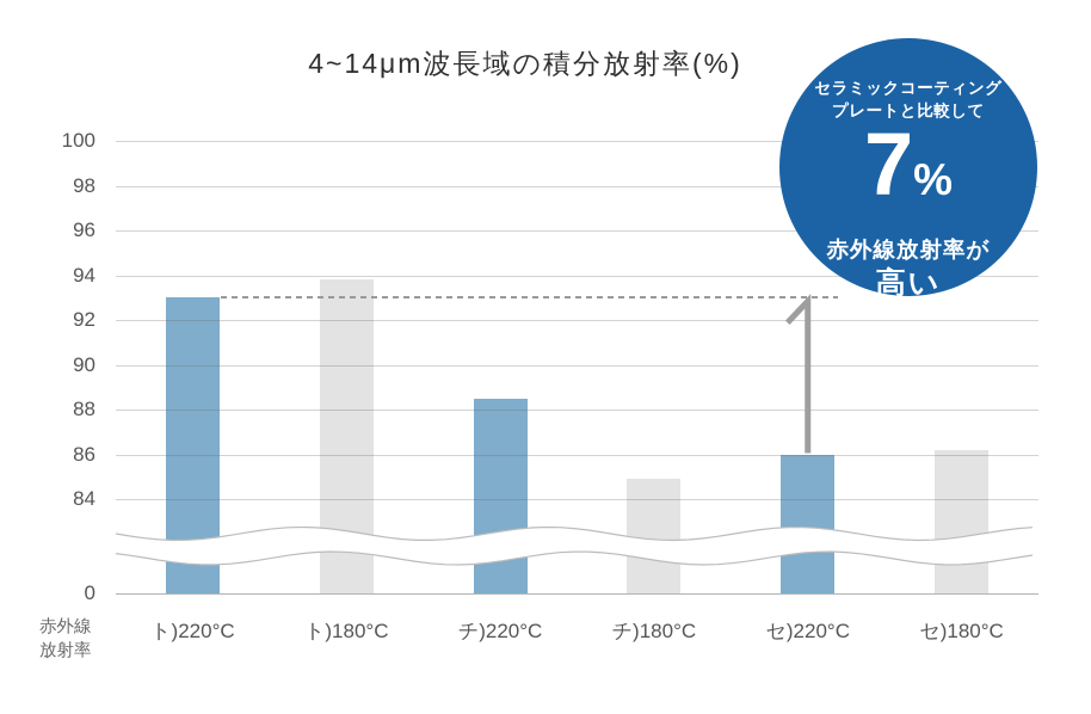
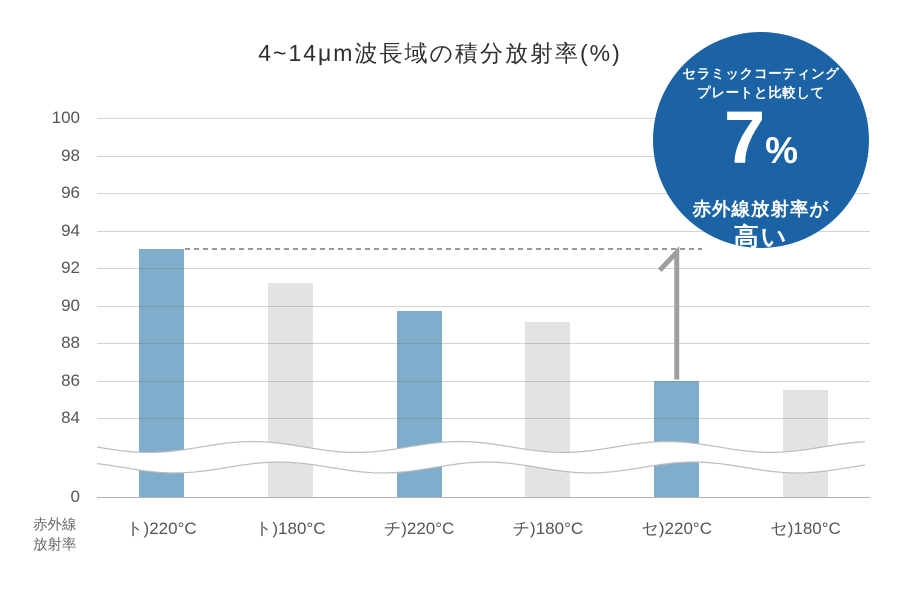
ト)180°C: 93.8 -> 91.2
チ)220°C: 88.5 -> 89.7
チ)180°C: 84.9 -> 89.1
セ)180°C: 86.2 -> 85.5
